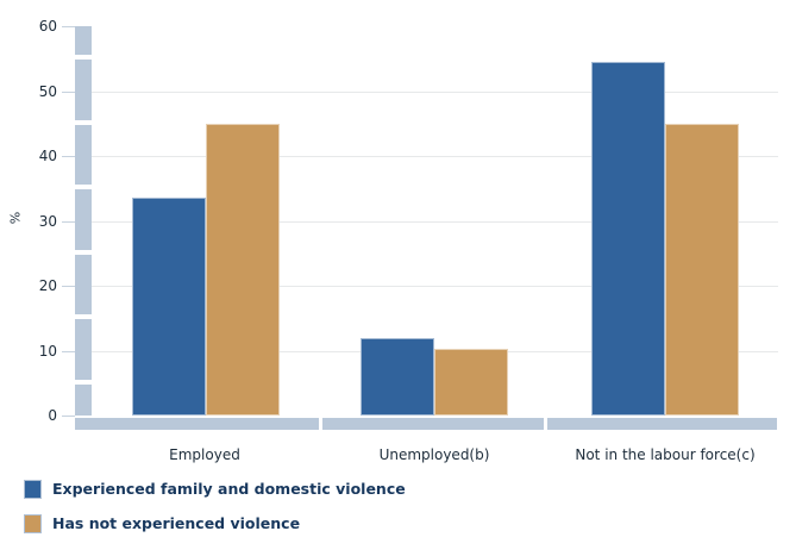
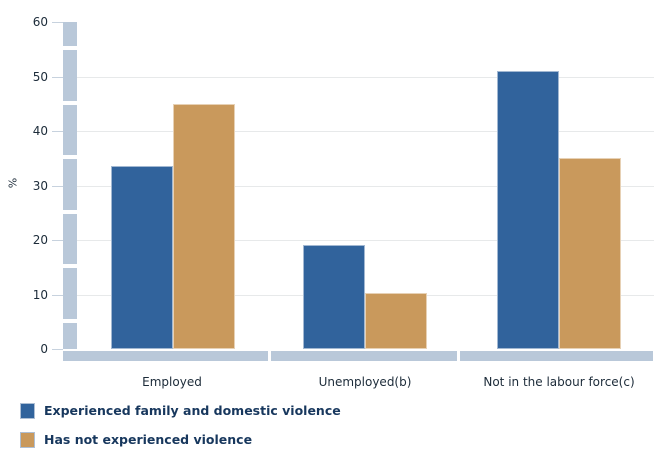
Experienced family and domestic violence/Unemployed(b): 12 -> 19
Experienced family and domestic violence/Not in the labour force(c): 54 -> 51
Has not experienced violence/Not in the labour force(c): 45 -> 35
